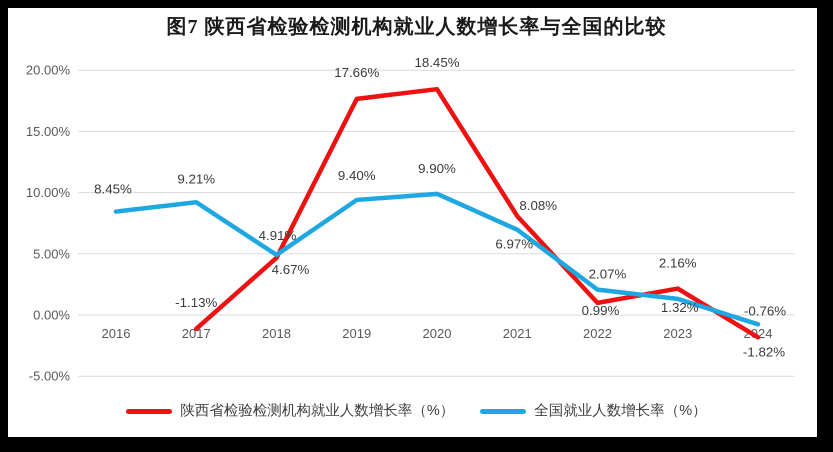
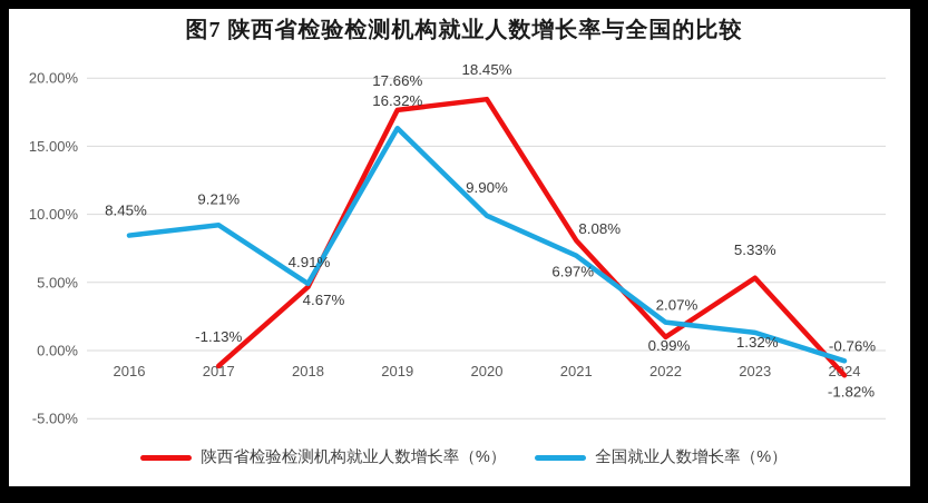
全国就业人数增长率（%）/2019: 9.40% -> 16.32%
陕西省检验检测机构就业人数增长率（%）/2023: 2.16% -> 5.33%
